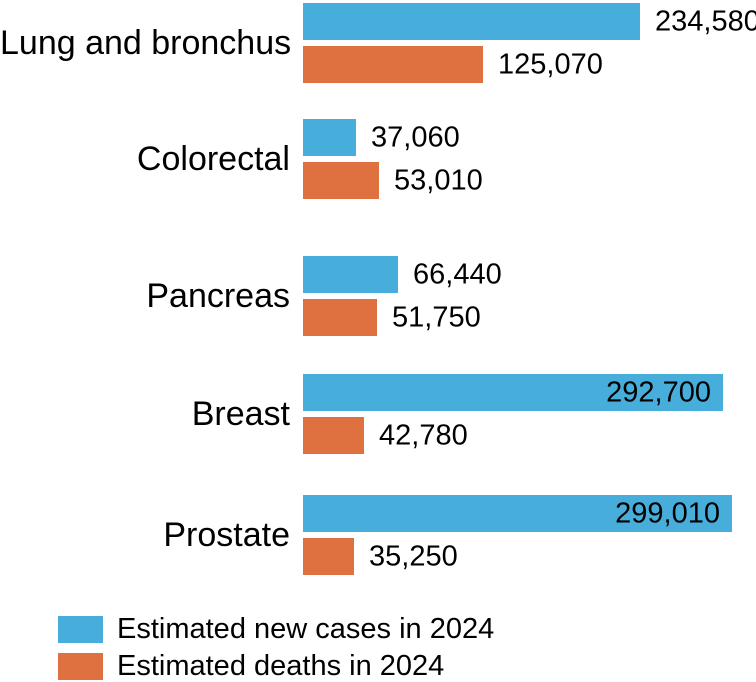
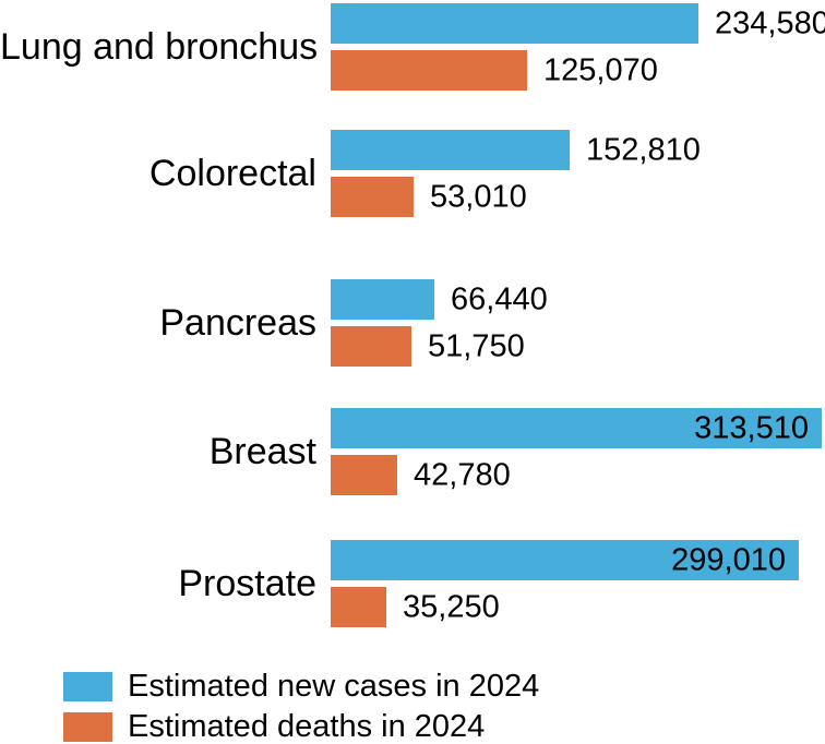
Estimated new cases in 2024/Colorectal: 37,060 -> 152,810
Estimated new cases in 2024/Breast: 292,700 -> 313,510
